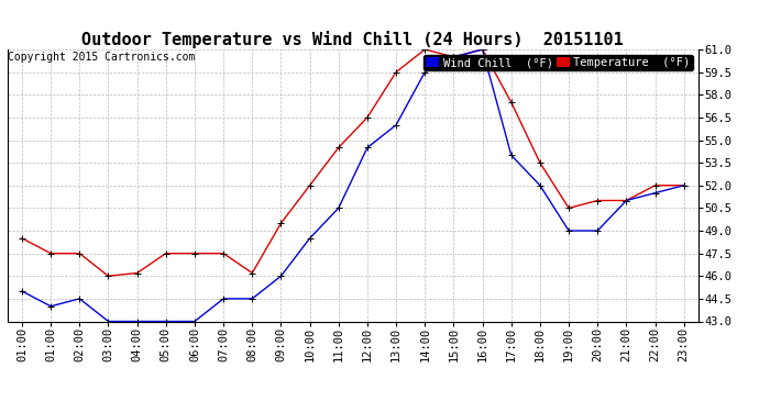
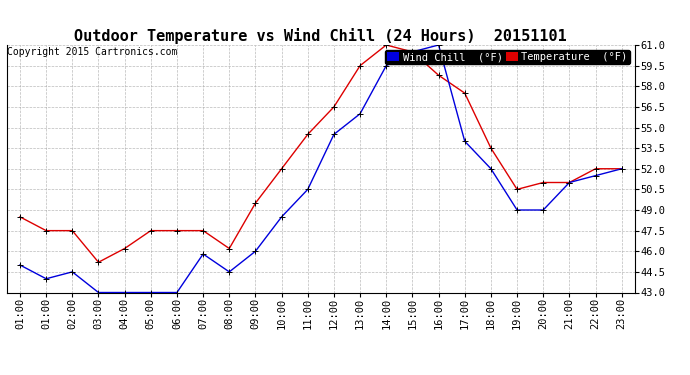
Temperature (°F)/03:00: 46.0 -> 45.2
Wind Chill (°F)/07:00: 44.5 -> 45.8
Temperature (°F)/16:00: 61.0 -> 58.8
